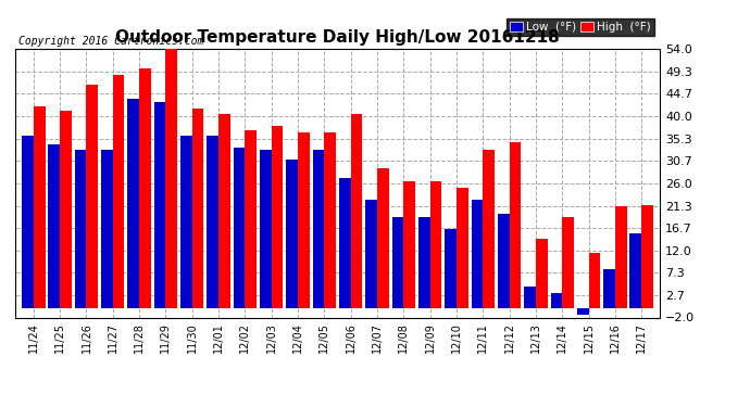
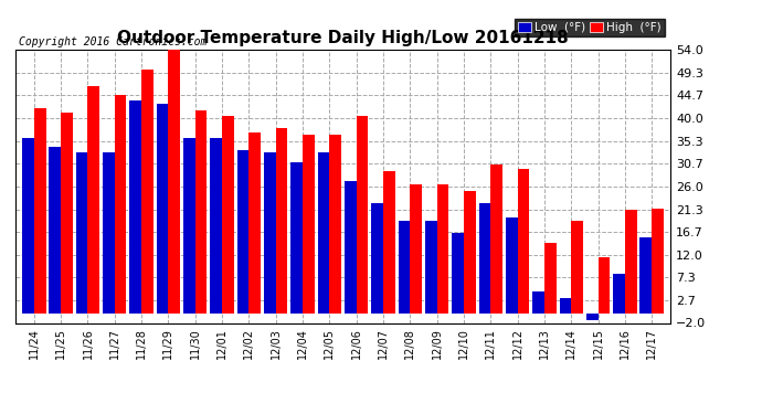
High (°F)/11/27: 48.5 -> 44.7
High (°F)/12/11: 33.0 -> 30.5
High (°F)/12/12: 34.5 -> 29.5
